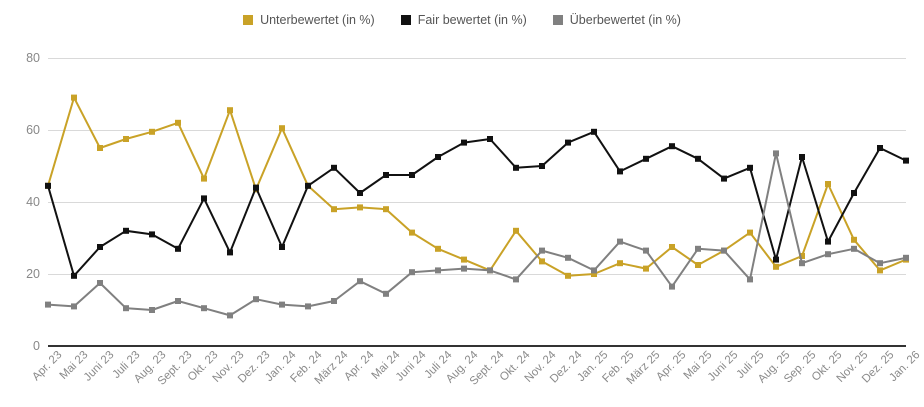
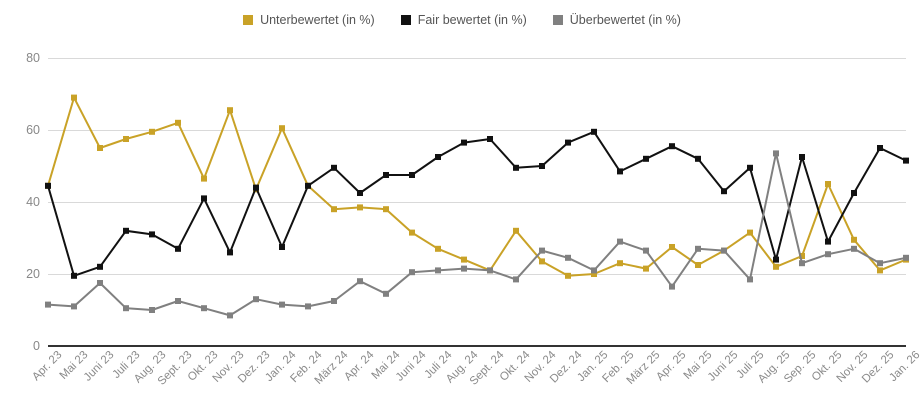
Fair bewertet (in %)/Juni 23: 28 -> 22
Fair bewertet (in %)/Juni 25: 46 -> 43
